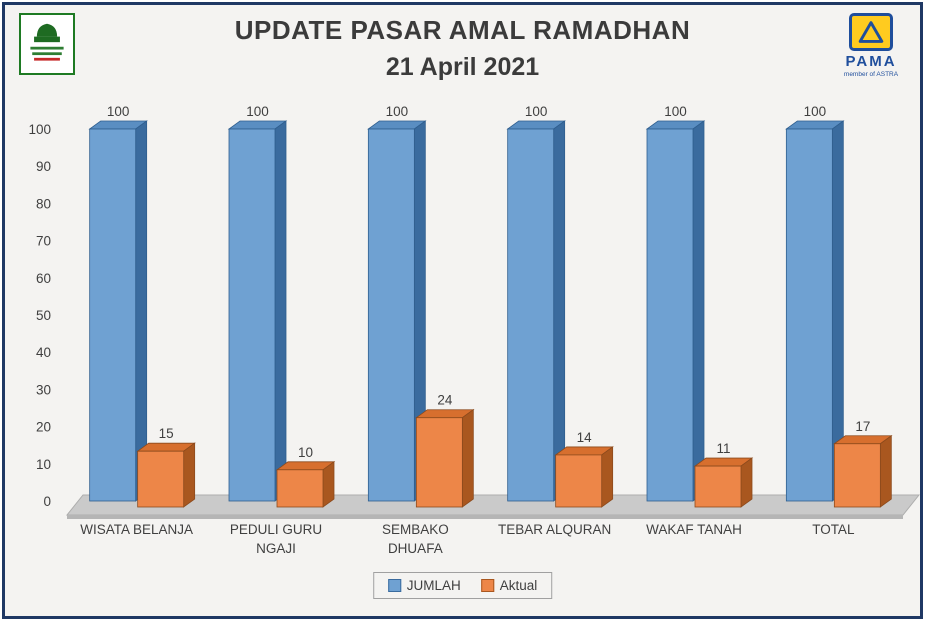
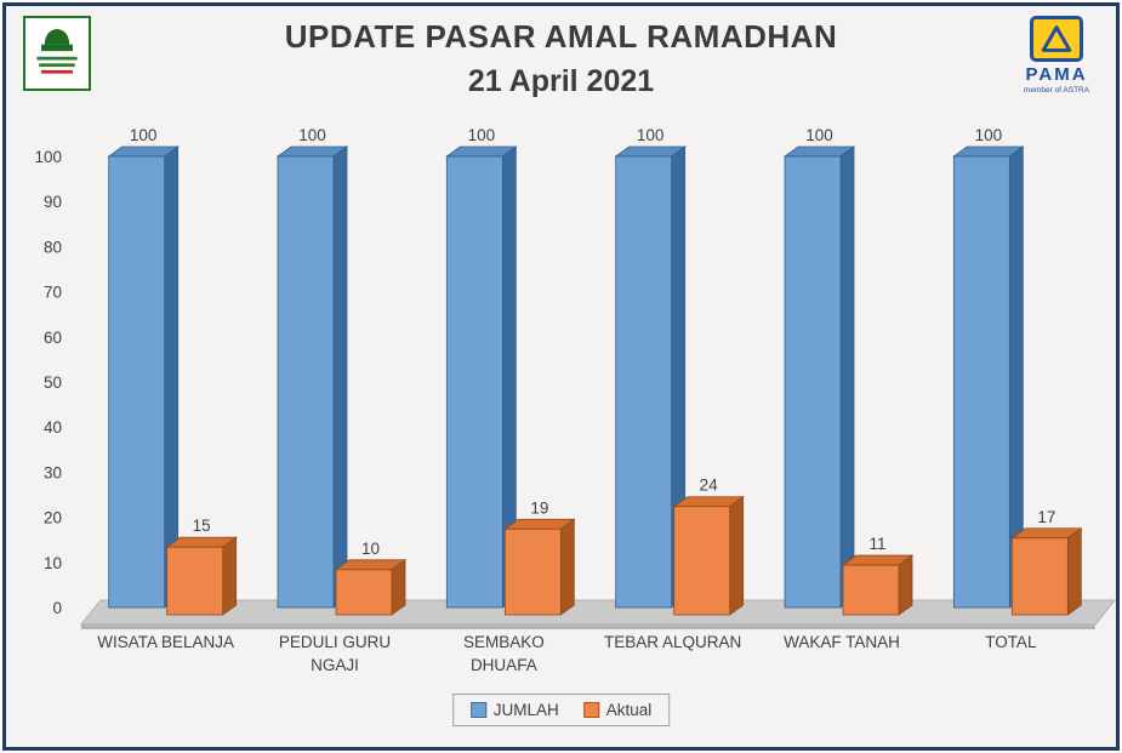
Aktual/SEMBAKO DHUAFA: 24 -> 19
Aktual/TEBAR ALQURAN: 14 -> 24
